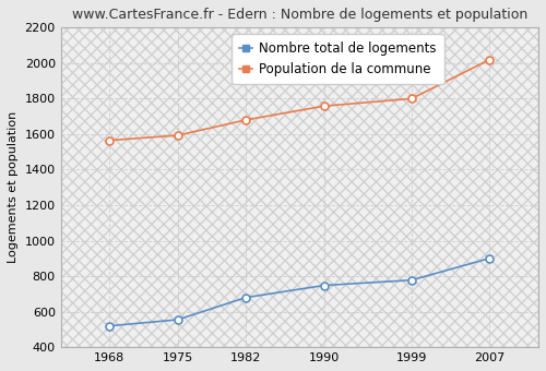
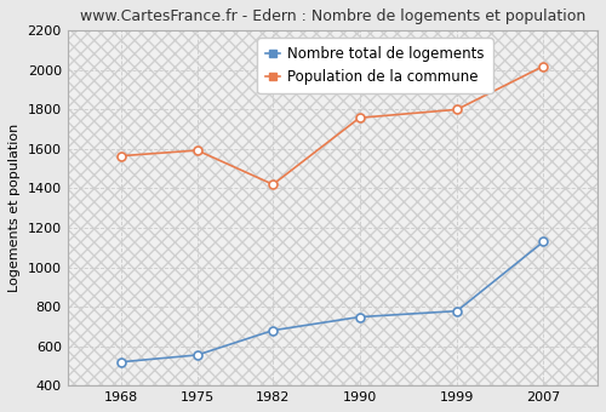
Population de la commune/1982: 1680 -> 1420
Nombre total de logements/2007: 900 -> 1130
